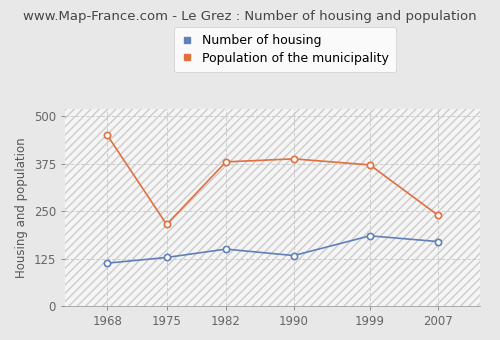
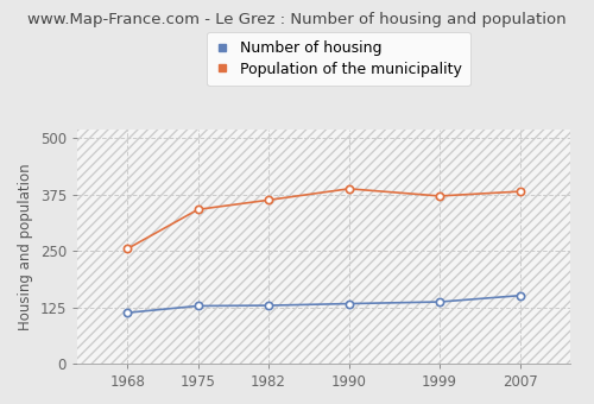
Population of the municipality/1968: 450 -> 255
Population of the municipality/1975: 215 -> 342
Number of housing/1982: 150 -> 129
Population of the municipality/1982: 380 -> 363
Number of housing/1999: 185 -> 137
Number of housing/2007: 170 -> 151
Population of the municipality/2007: 240 -> 382
